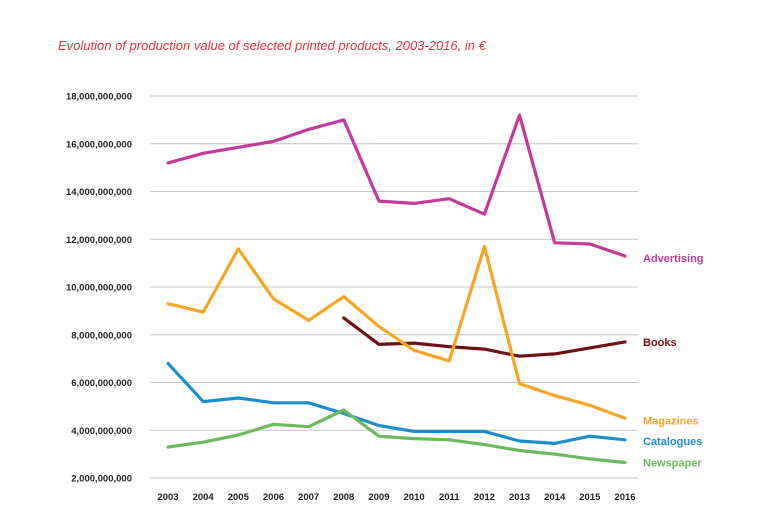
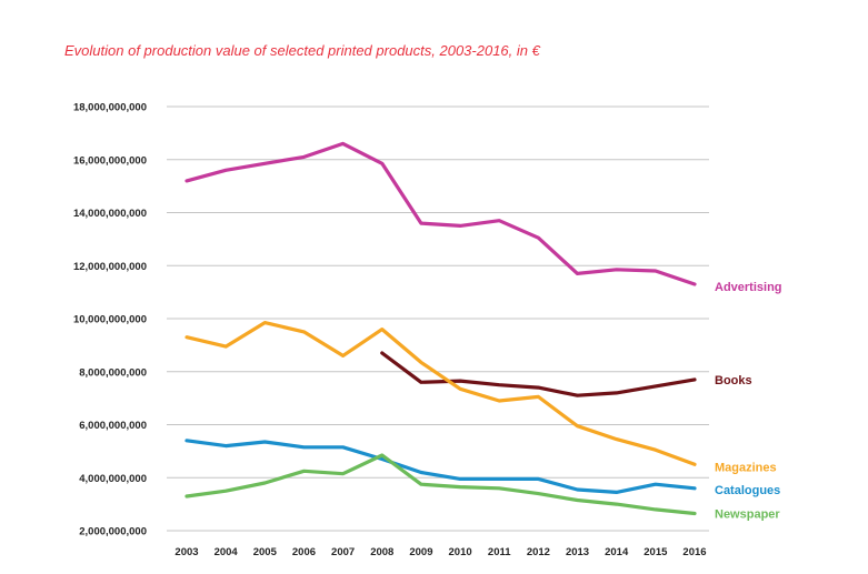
Catalogues/2003: 6800000000 -> 5400000000
Magazines/2005: 11600000000 -> 9800000000
Advertising/2008: 17000000000 -> 15800000000
Magazines/2012: 11700000000 -> 7000000000
Advertising/2013: 17200000000 -> 11700000000
